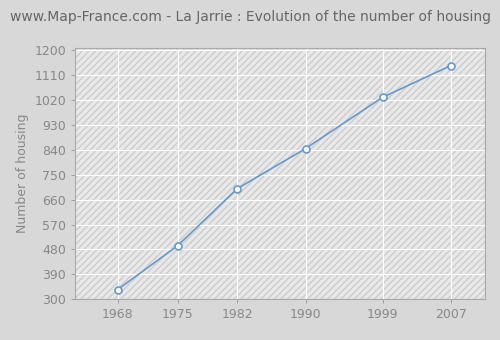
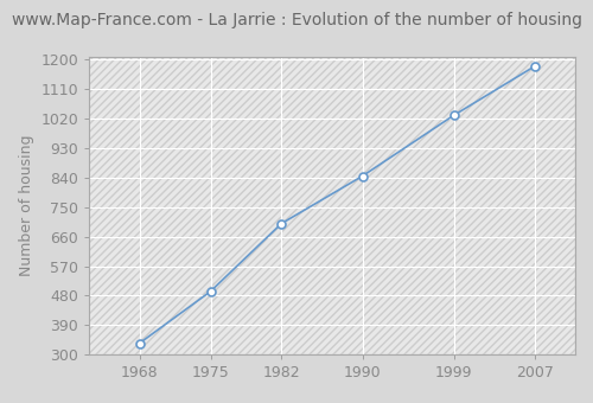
2007: 1145 -> 1180
